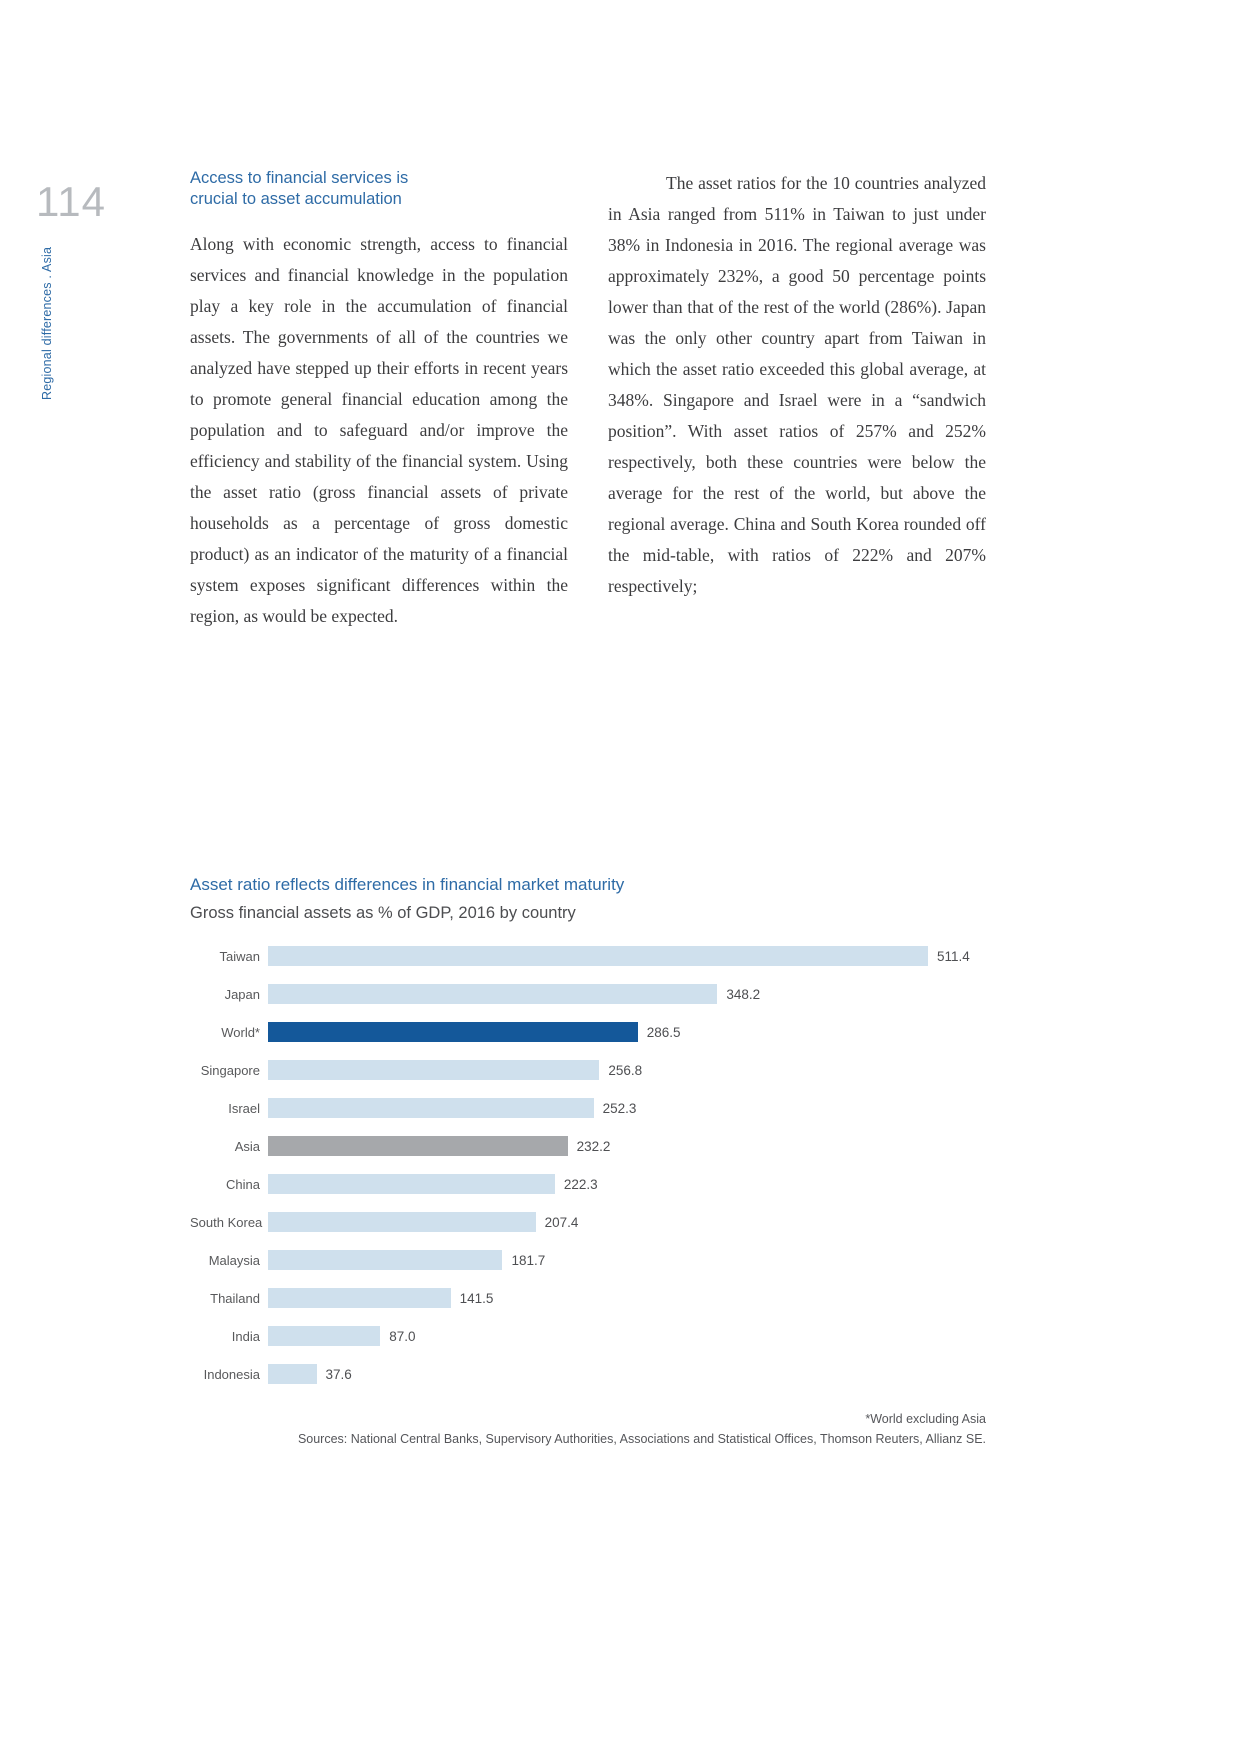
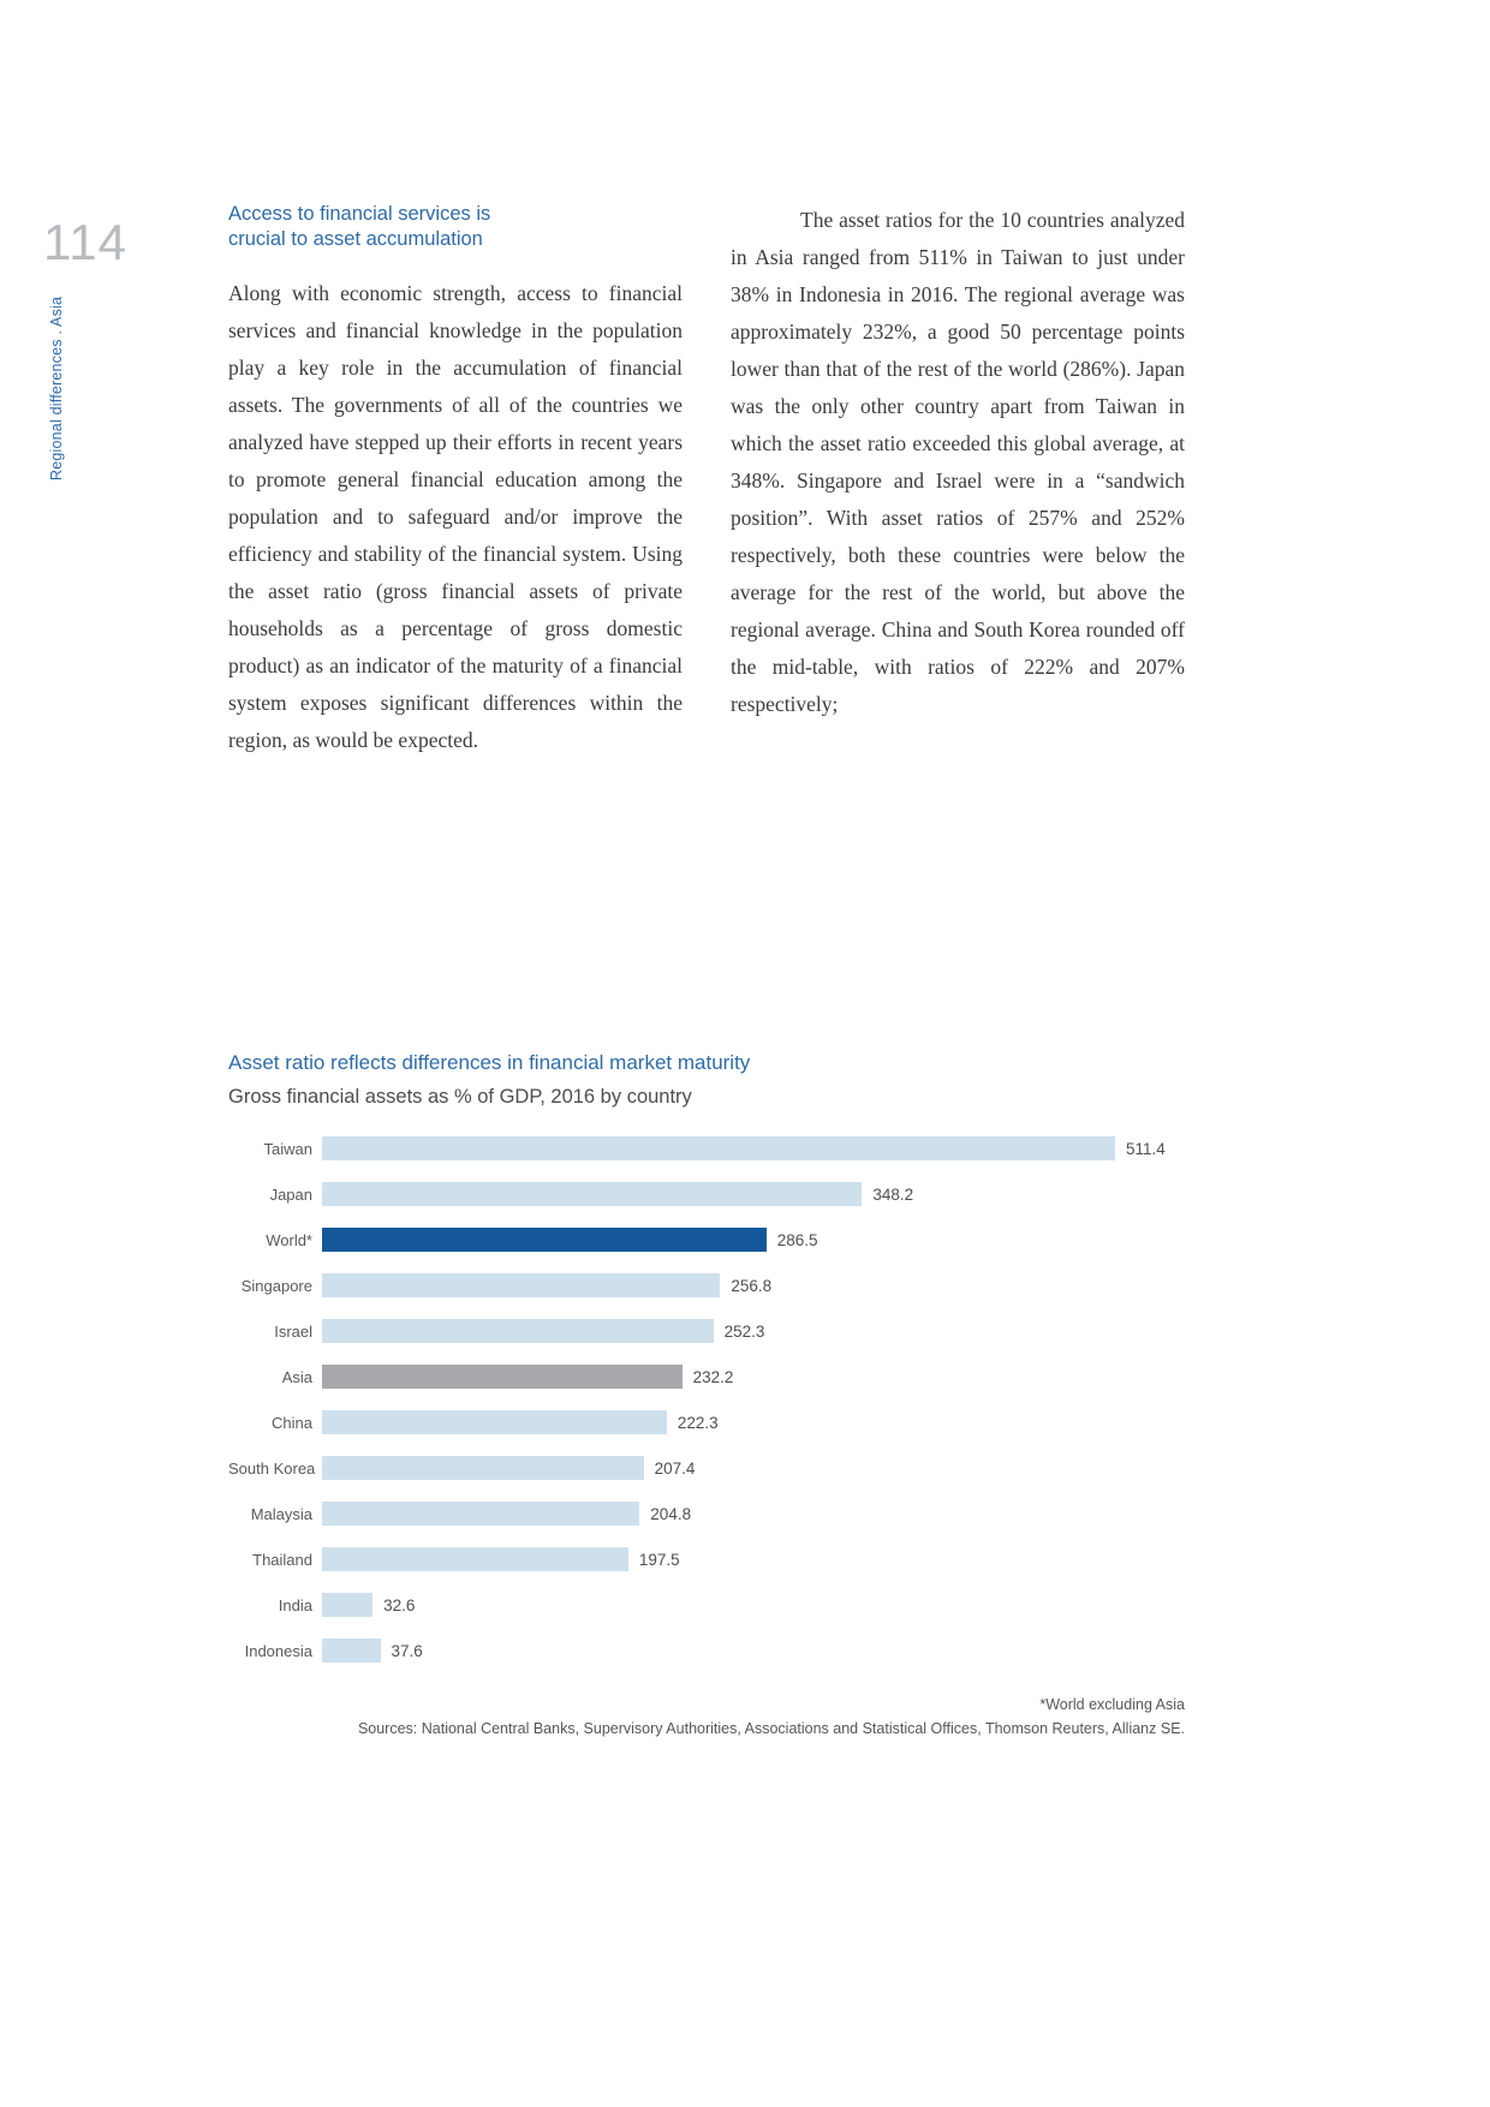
Malaysia: 181.7 -> 204.8
Thailand: 141.5 -> 197.5
India: 87.0 -> 32.6
